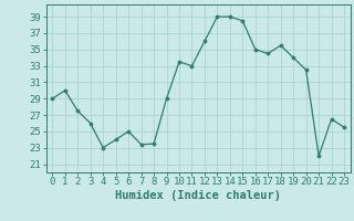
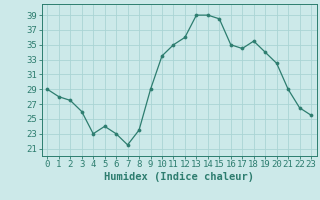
1: 30.0 -> 28.0
6: 25.0 -> 23.0
7: 23.4 -> 21.5
11: 33.0 -> 35.0
21: 22.0 -> 29.0
